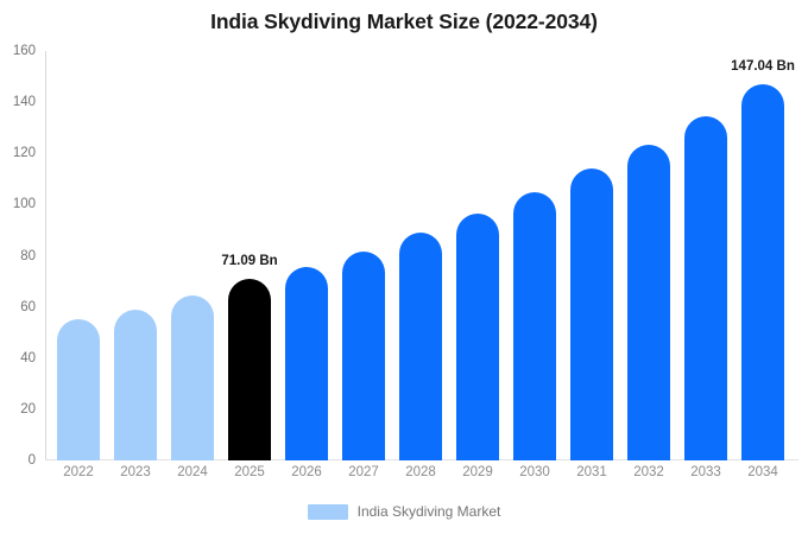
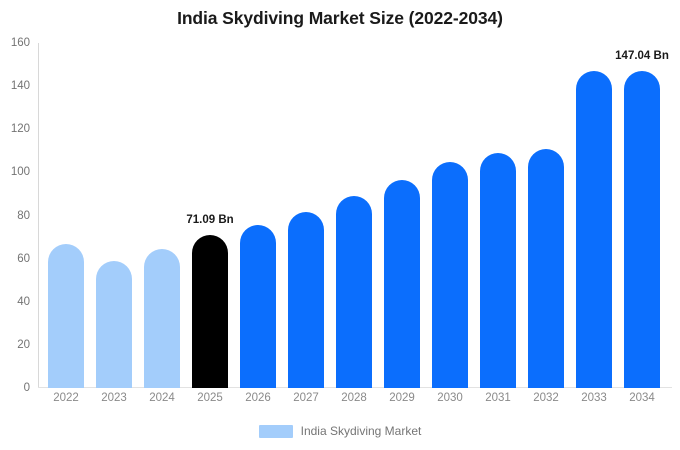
2022: 55 -> 67
2031: 114 -> 109
2032: 124 -> 111
2033: 134 -> 147
